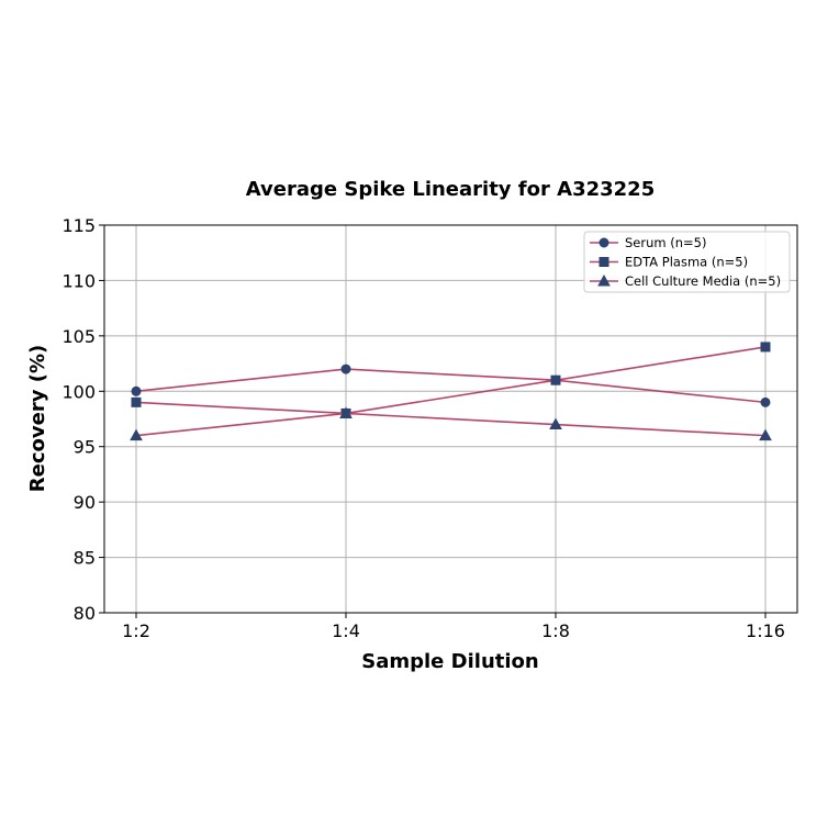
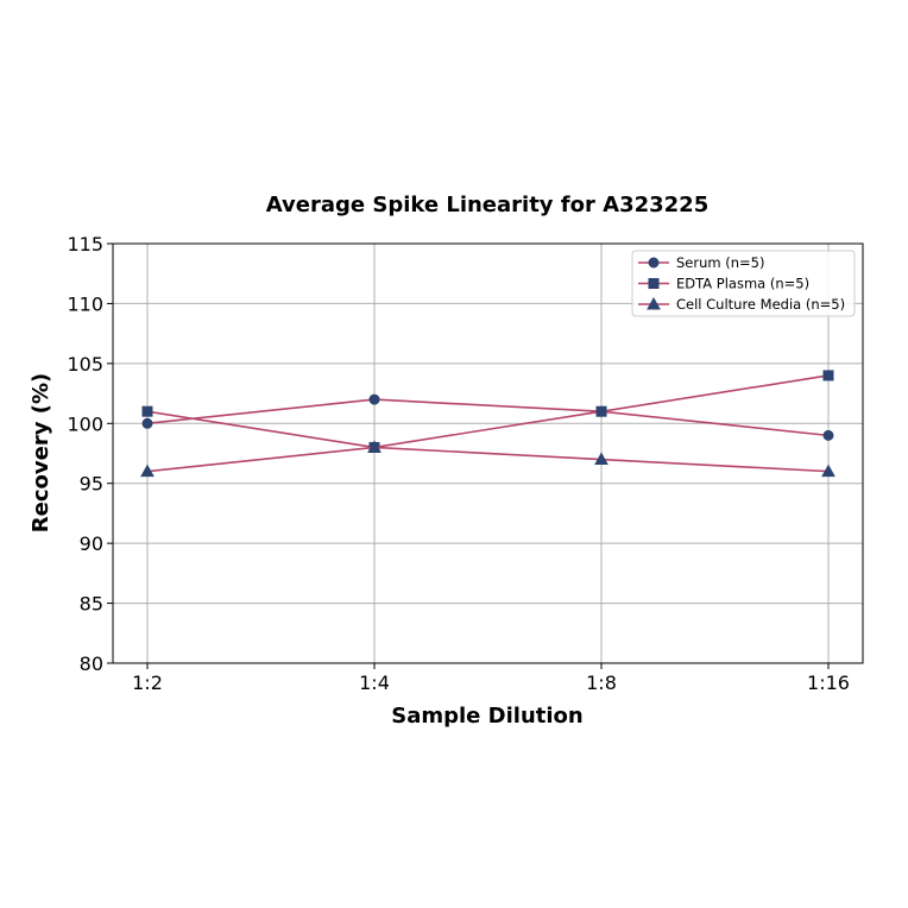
EDTA Plasma (n=5)/1:2: 99 -> 101
